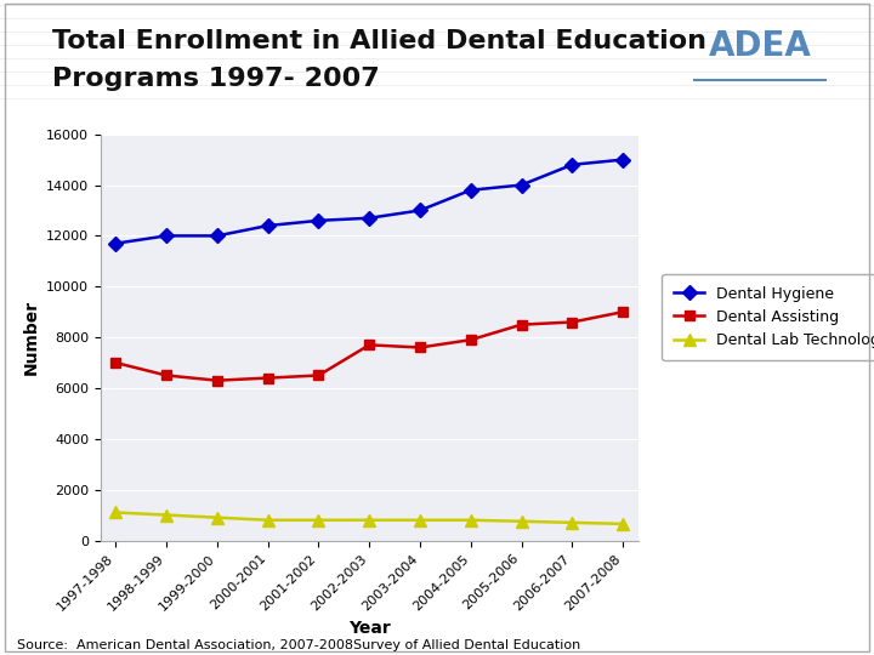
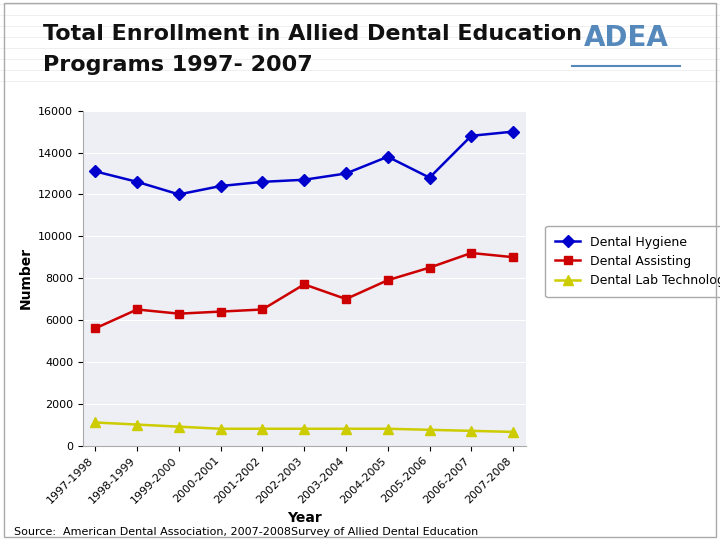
Dental Hygiene/1997-1998: 11700 -> 13100
Dental Assisting/1997-1998: 7000 -> 5600
Dental Hygiene/1998-1999: 12000 -> 12600
Dental Assisting/2003-2004: 7600 -> 7000
Dental Hygiene/2005-2006: 14000 -> 12800
Dental Assisting/2006-2007: 8600 -> 9200
